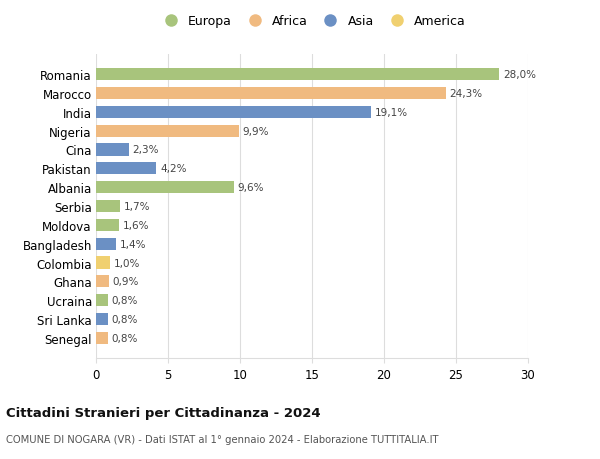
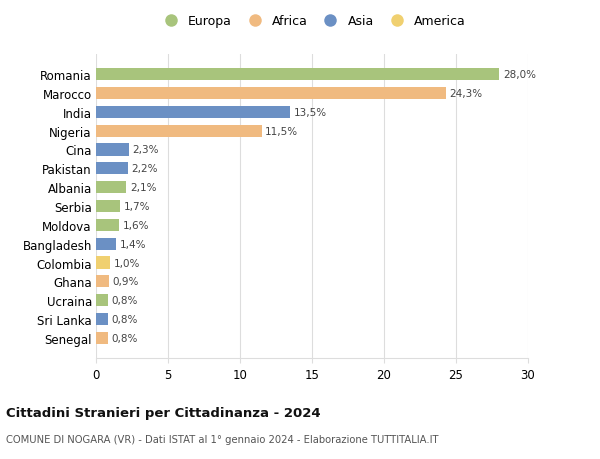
India: 19,1% -> 13,5%
Nigeria: 9,9% -> 11,5%
Pakistan: 4,2% -> 2,2%
Albania: 9,6% -> 2,1%
